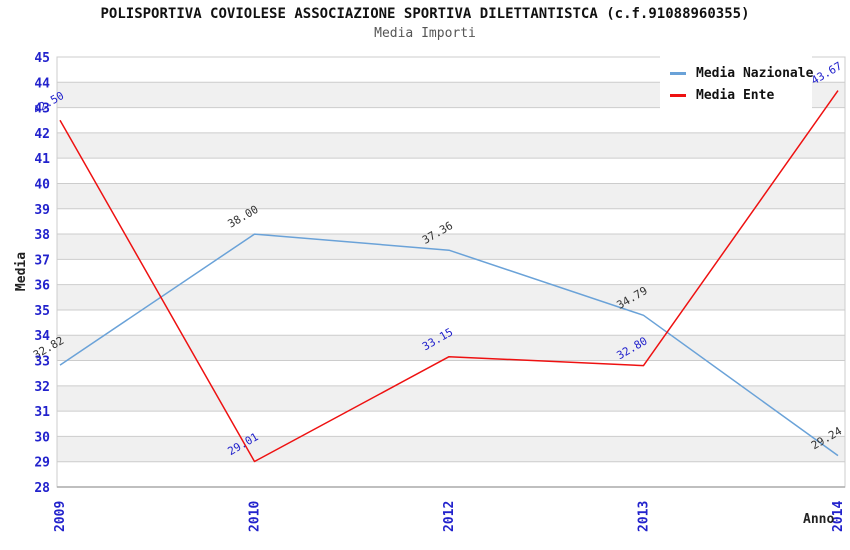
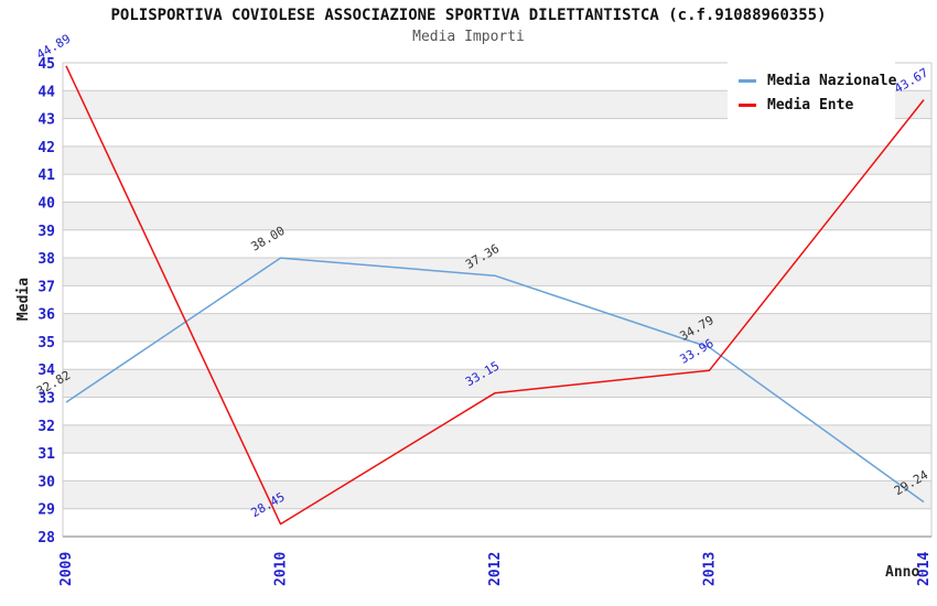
Media Ente/2009: 42.50 -> 44.89
Media Ente/2010: 29.01 -> 28.45
Media Ente/2013: 32.80 -> 33.96
